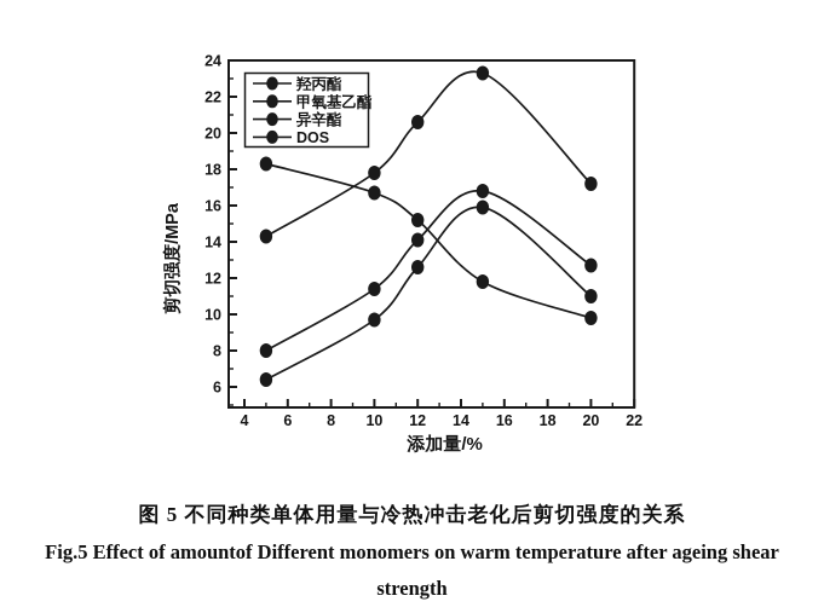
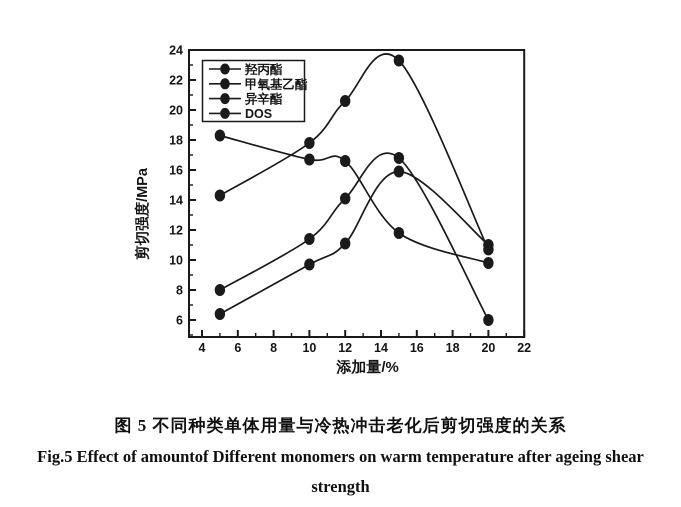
甲氧基乙酯/12: 15.2 -> 16.6
DOS/12: 12.6 -> 11.1
羟丙酯/20: 17.2 -> 10.7
异辛酯/20: 12.7 -> 6.0
